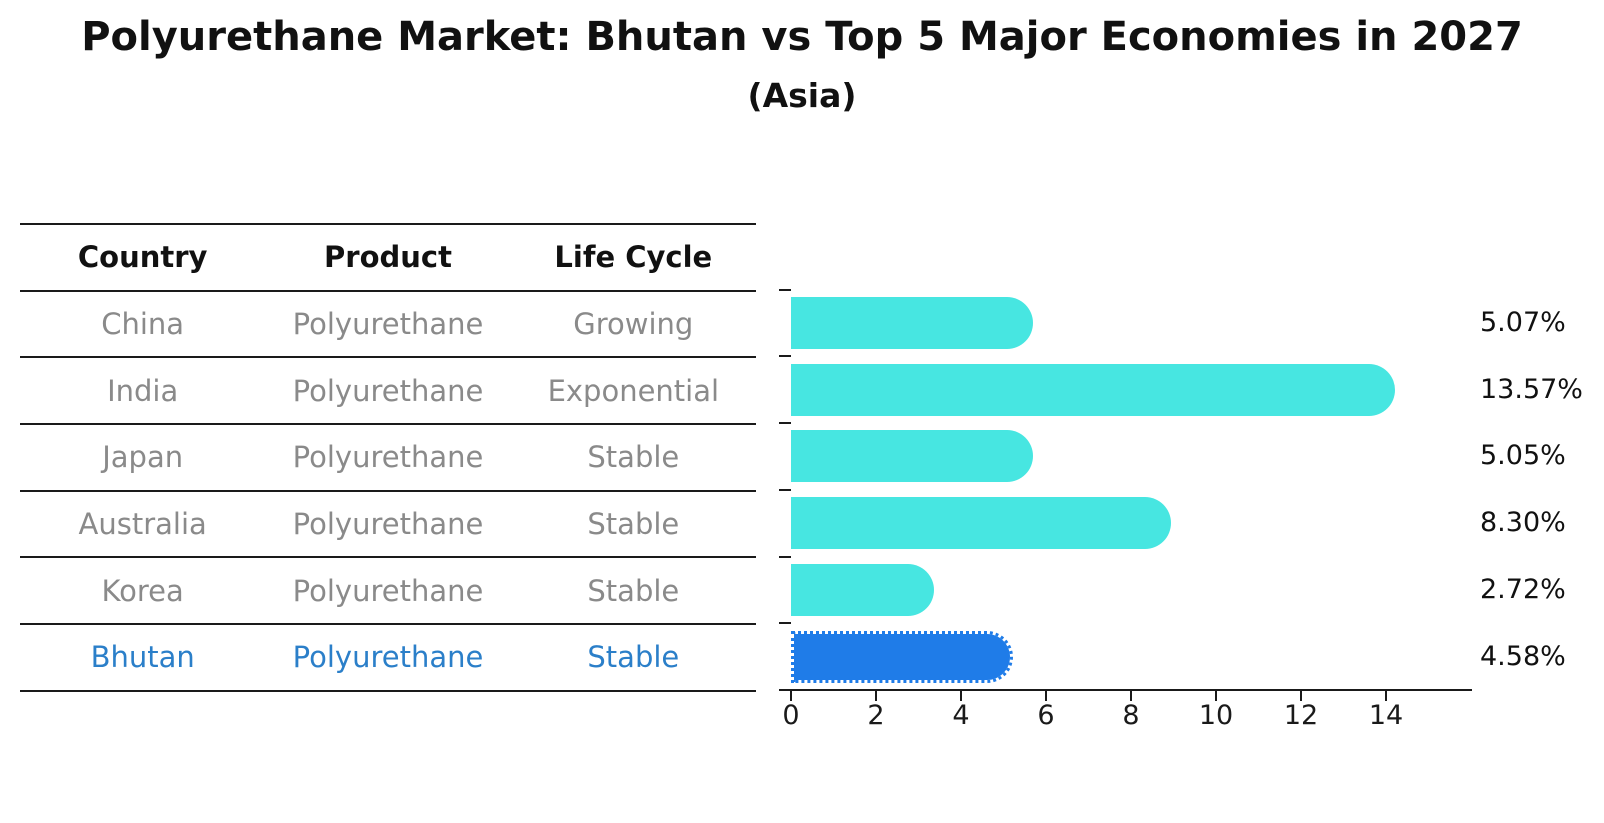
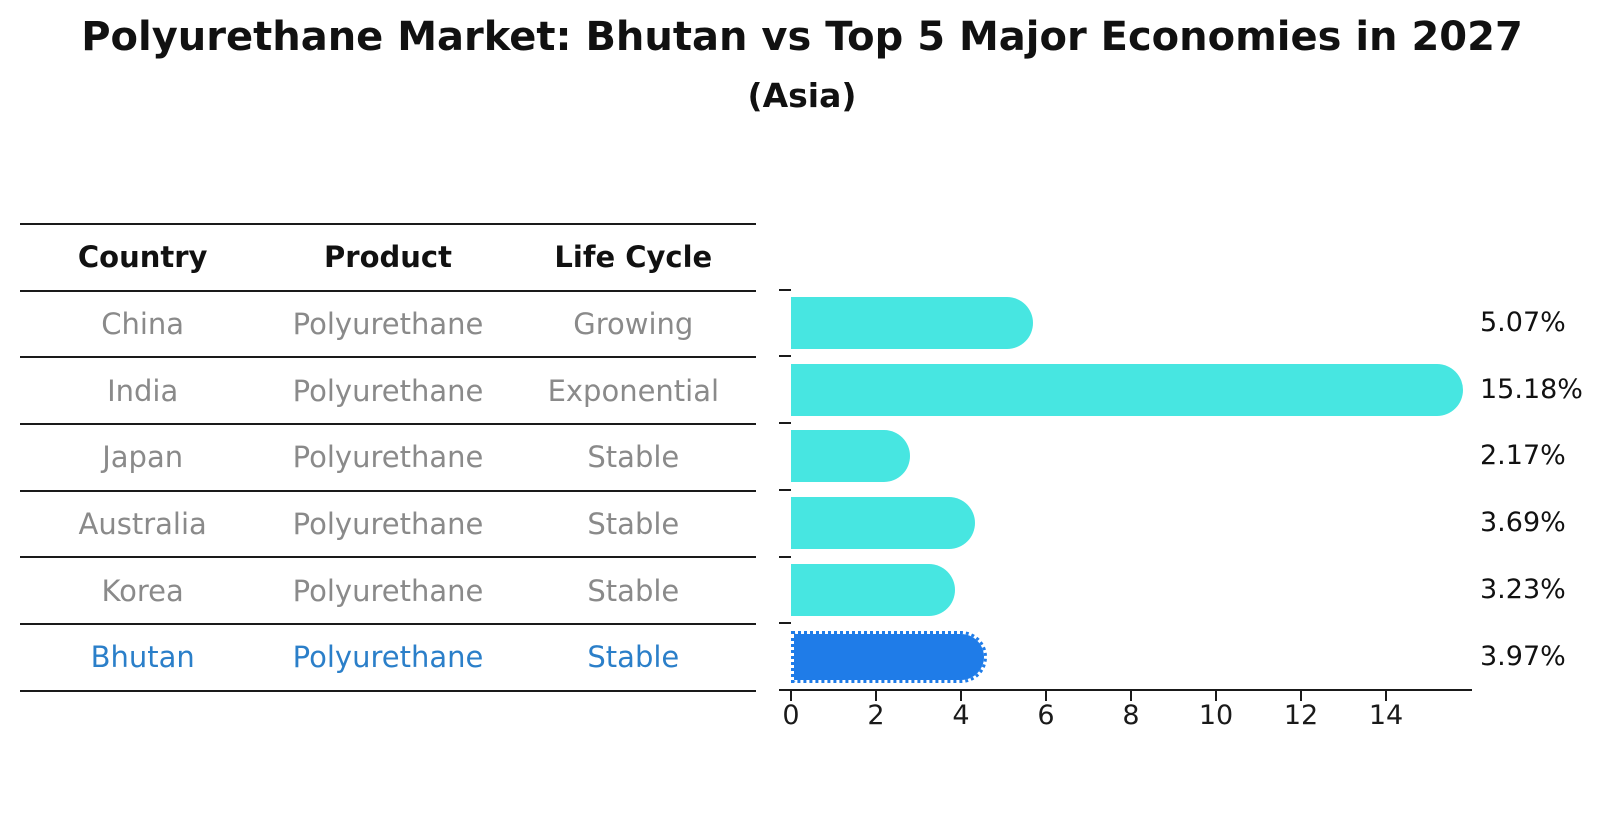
India: 13.57% -> 15.18%
Japan: 5.05% -> 2.17%
Australia: 8.30% -> 3.69%
Korea: 2.72% -> 3.23%
Bhutan: 4.58% -> 3.97%
